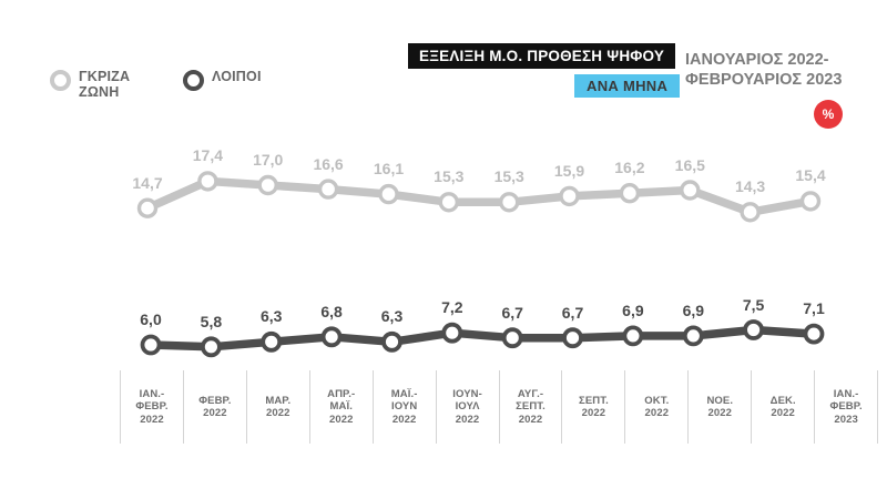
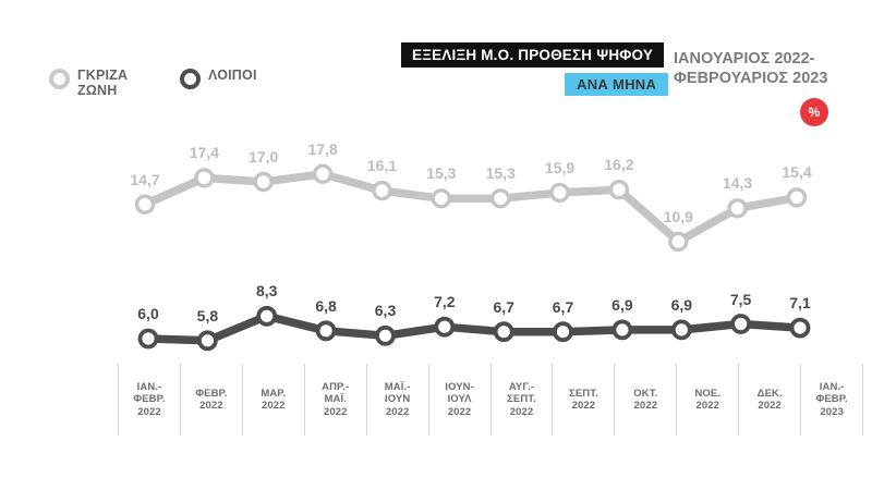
ΛΟΙΠΟΙ/ΜΑΡ. 2022: 6,3 -> 8,3
ΓΚΡΙΖΑ ΖΩΝΗ/ΑΠΡ.- ΜΑΪ. 2022: 16,6 -> 17,8
ΓΚΡΙΖΑ ΖΩΝΗ/ΝΟΕ. 2022: 16,5 -> 10,9
